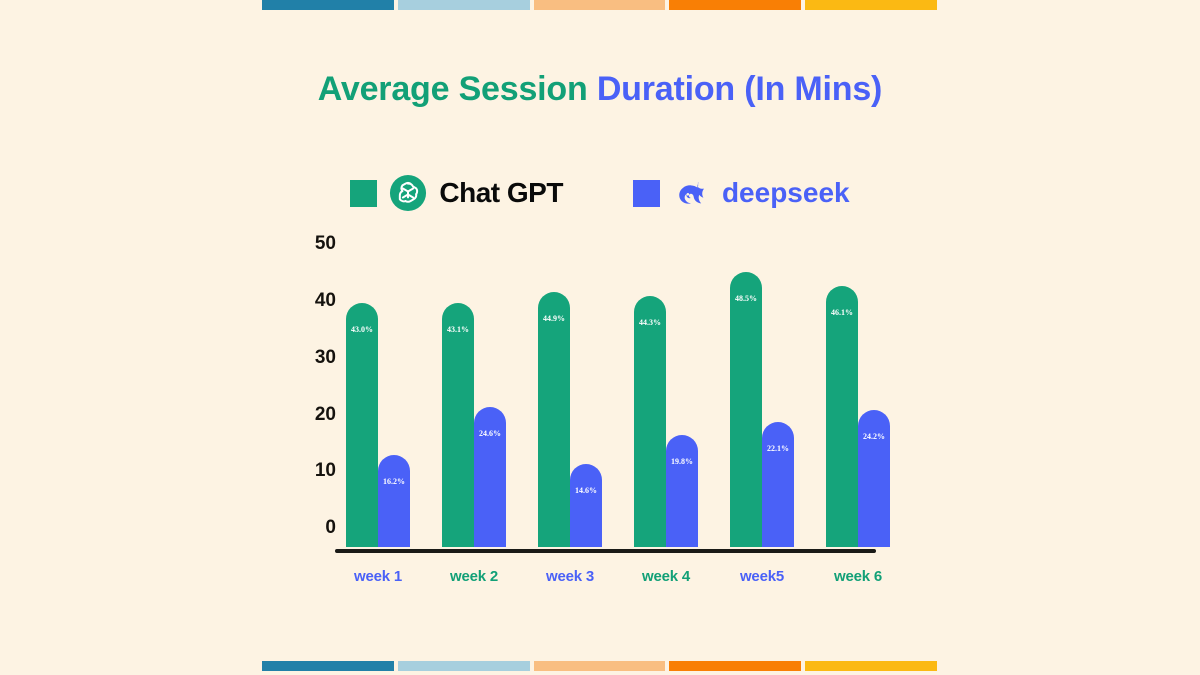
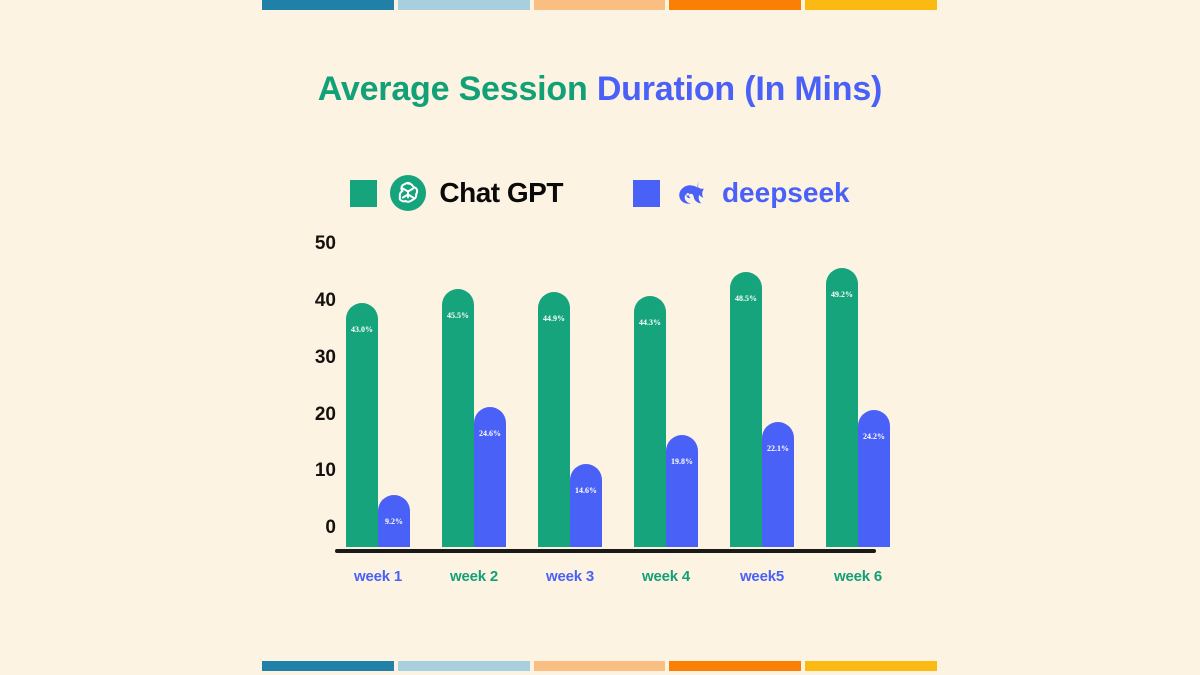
deepseek/week 1: 16.2% -> 9.2%
Chat GPT/week 2: 43.1% -> 45.5%
Chat GPT/week 6: 46.1% -> 49.2%
